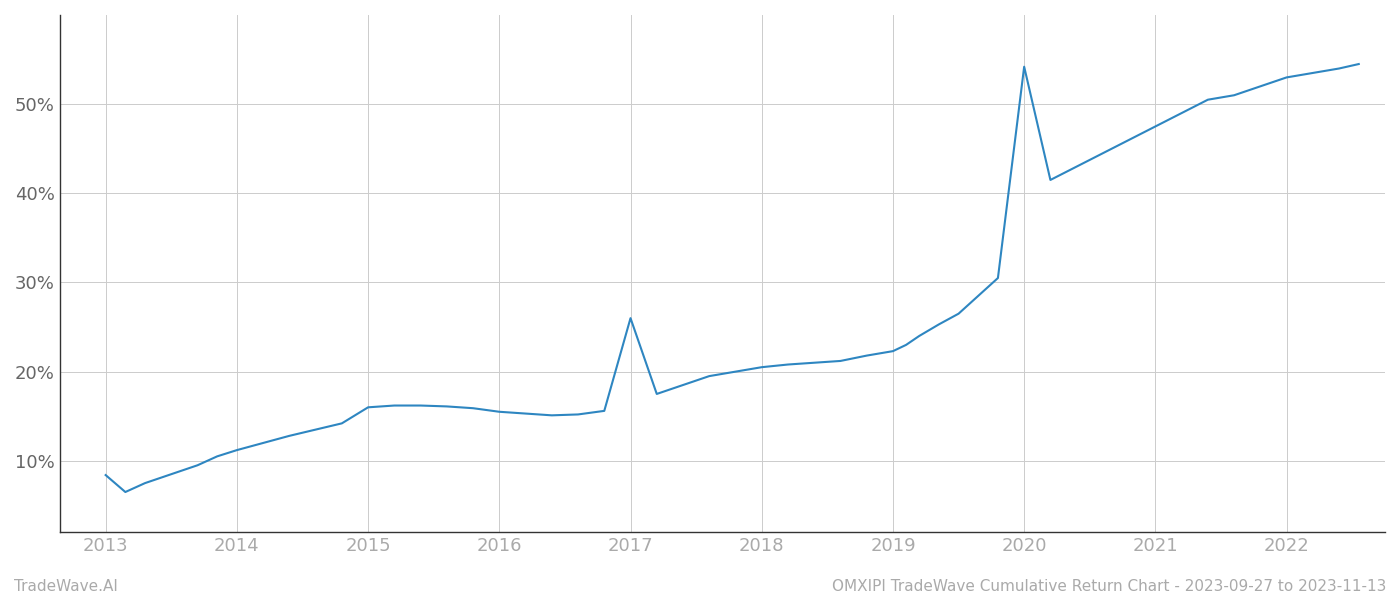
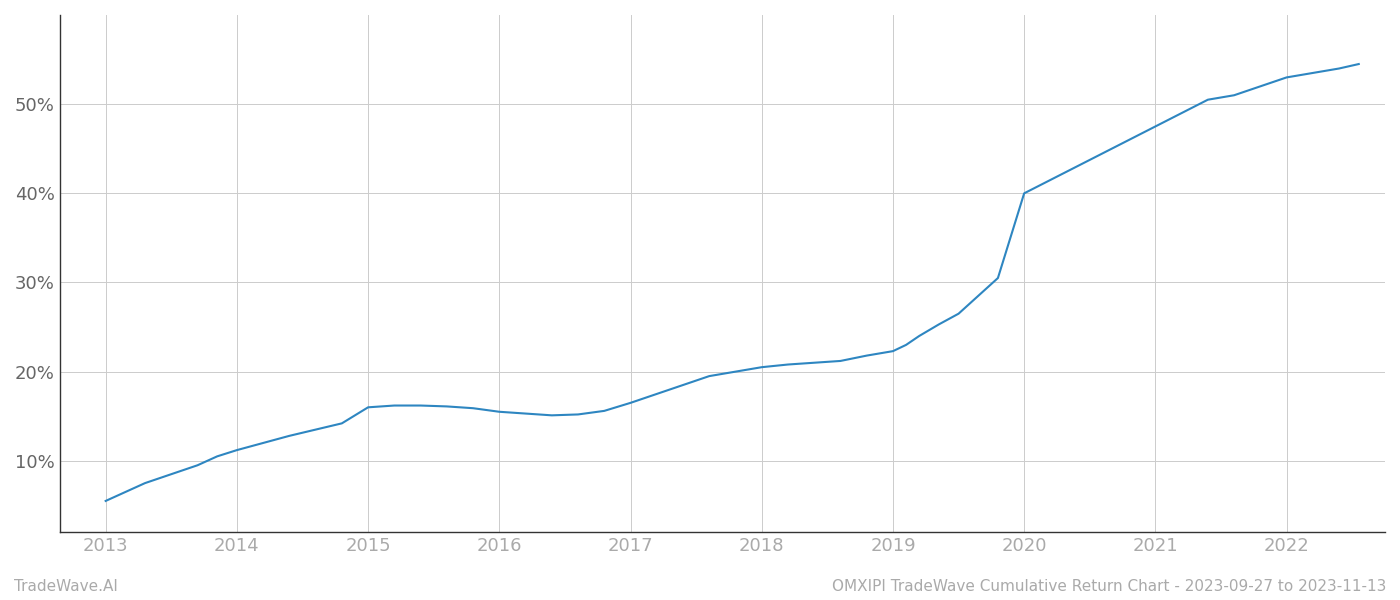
2013: 8.4% -> 5.5%
2017: 26.0% -> 16.5%
2020: 54.2% -> 40.0%
